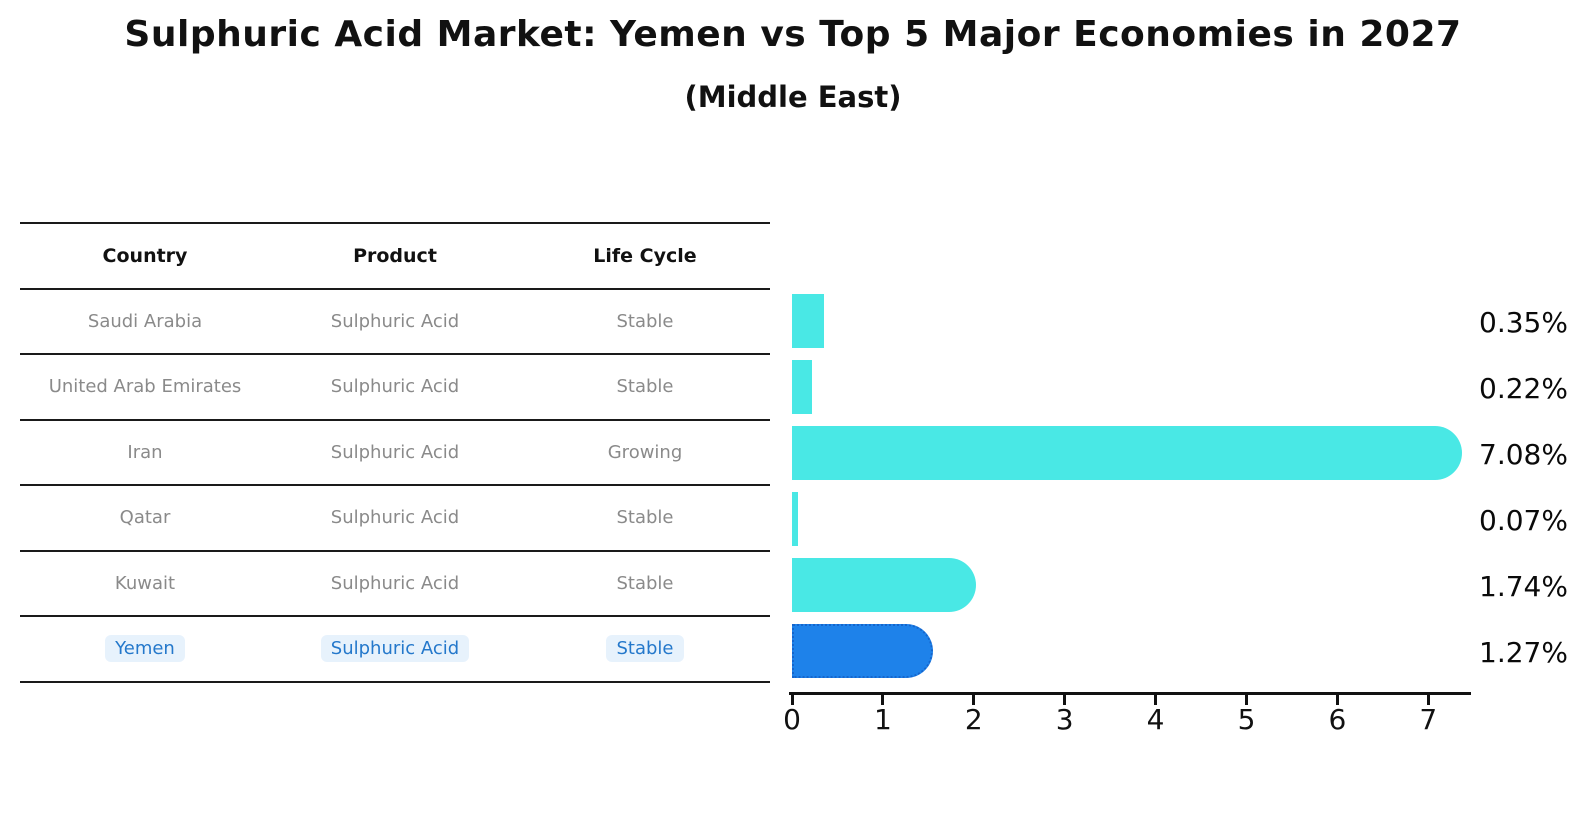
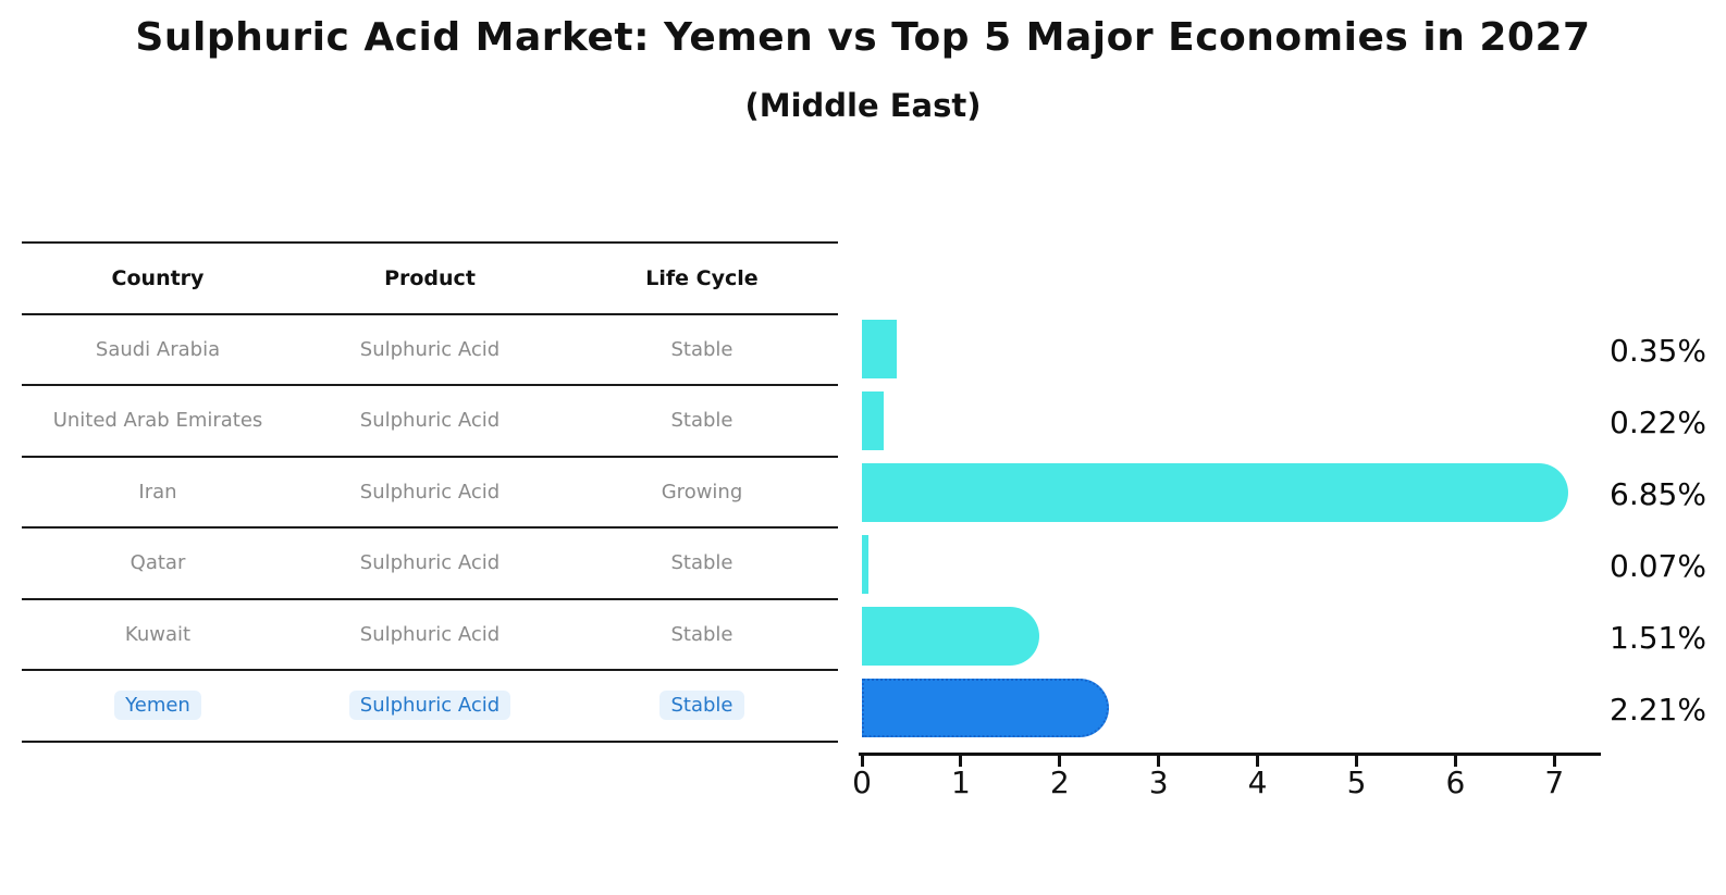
Iran: 7.08% -> 6.85%
Kuwait: 1.74% -> 1.51%
Yemen: 1.27% -> 2.21%
